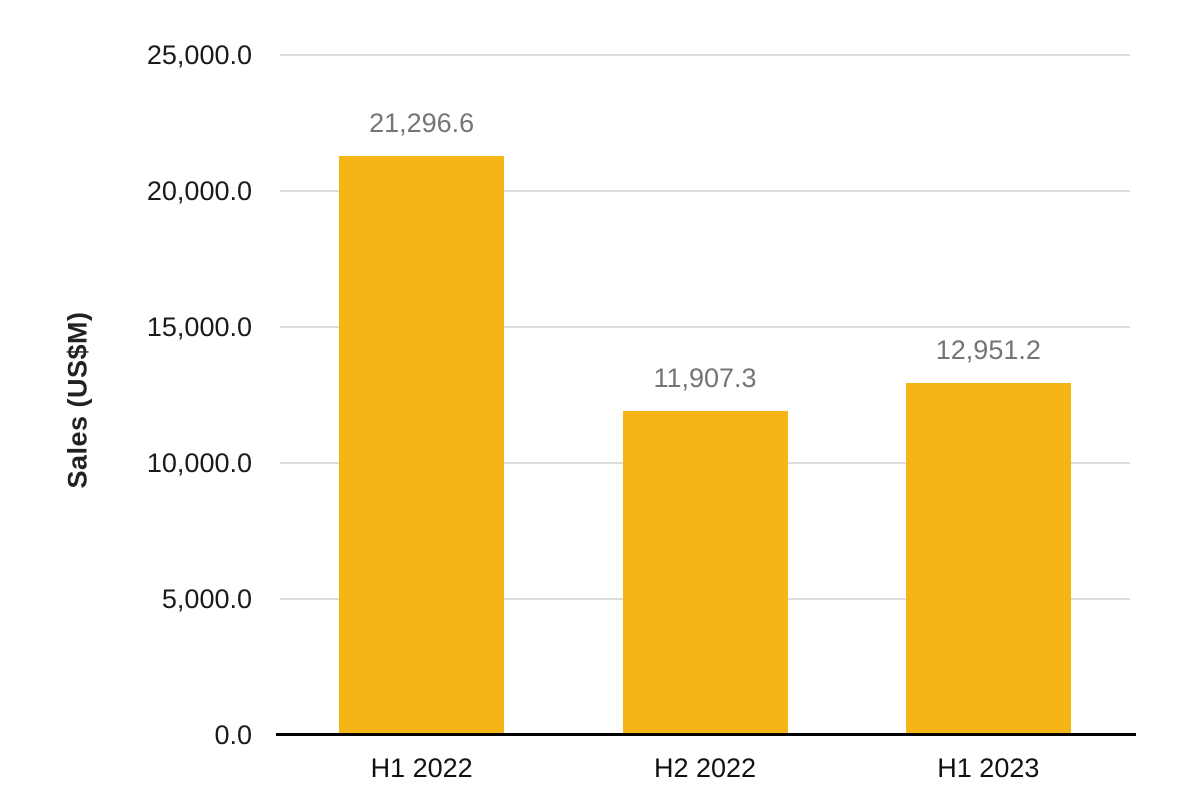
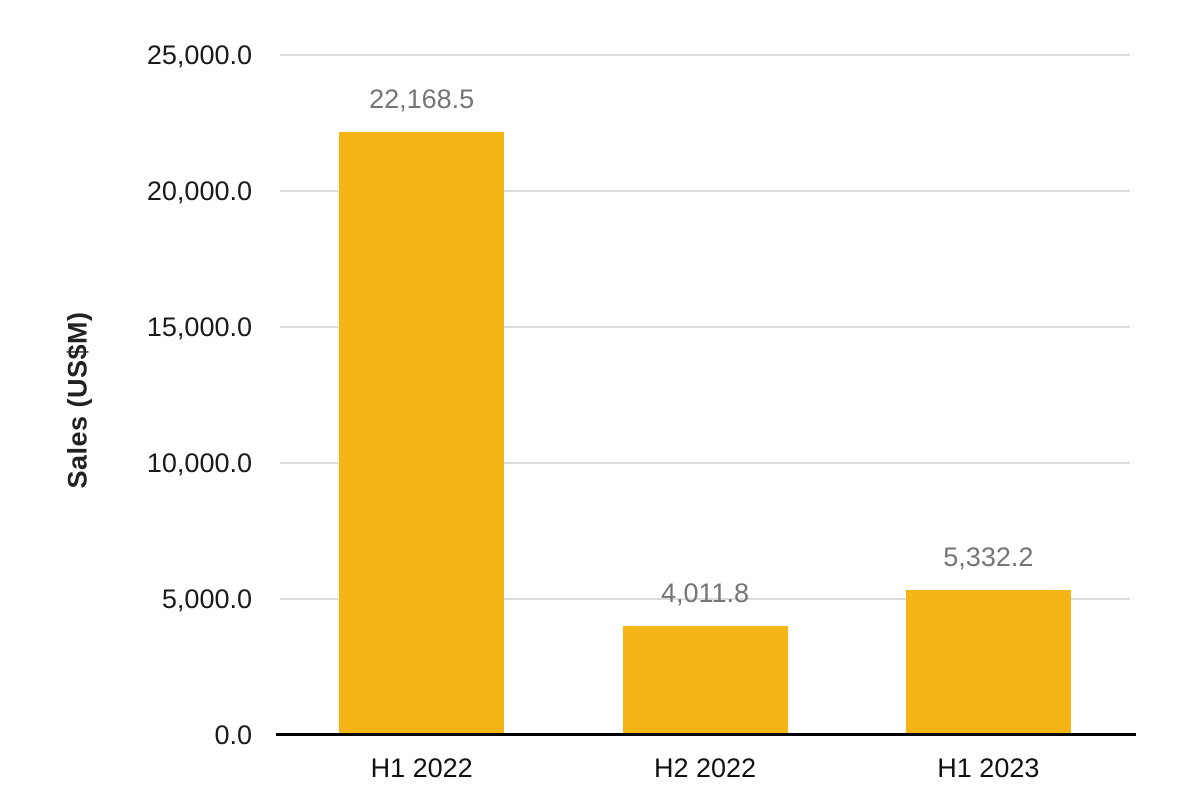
H1 2022: 21,296.6 -> 22,168.5
H2 2022: 11,907.3 -> 4,011.8
H1 2023: 12,951.2 -> 5,332.2
